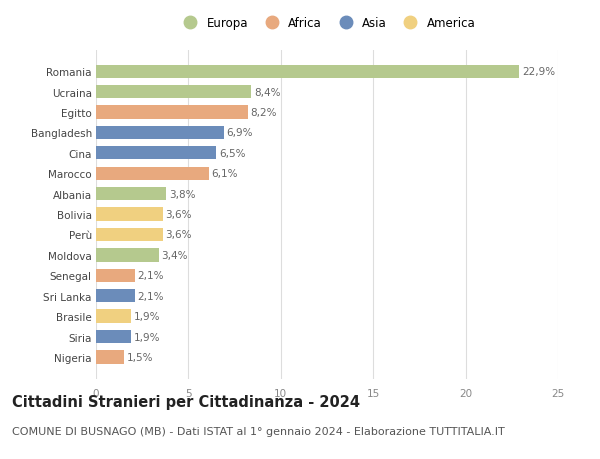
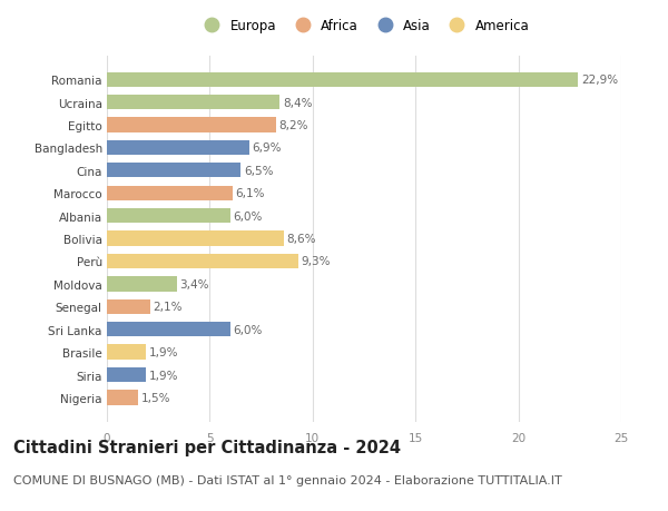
Albania: 3,8% -> 6,0%
Bolivia: 3,6% -> 8,6%
Perù: 3,6% -> 9,3%
Sri Lanka: 2,1% -> 6,0%
